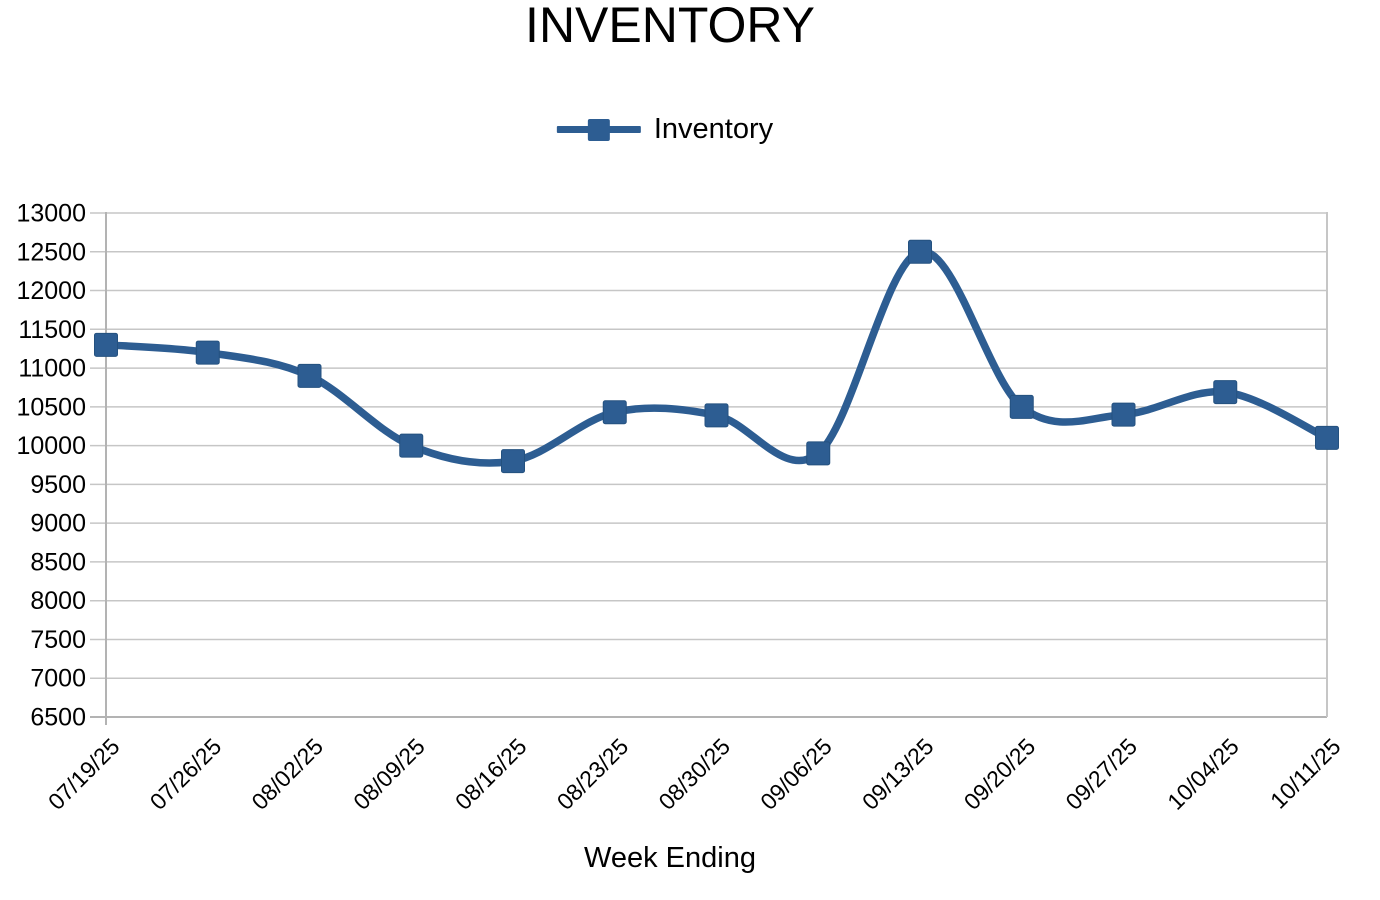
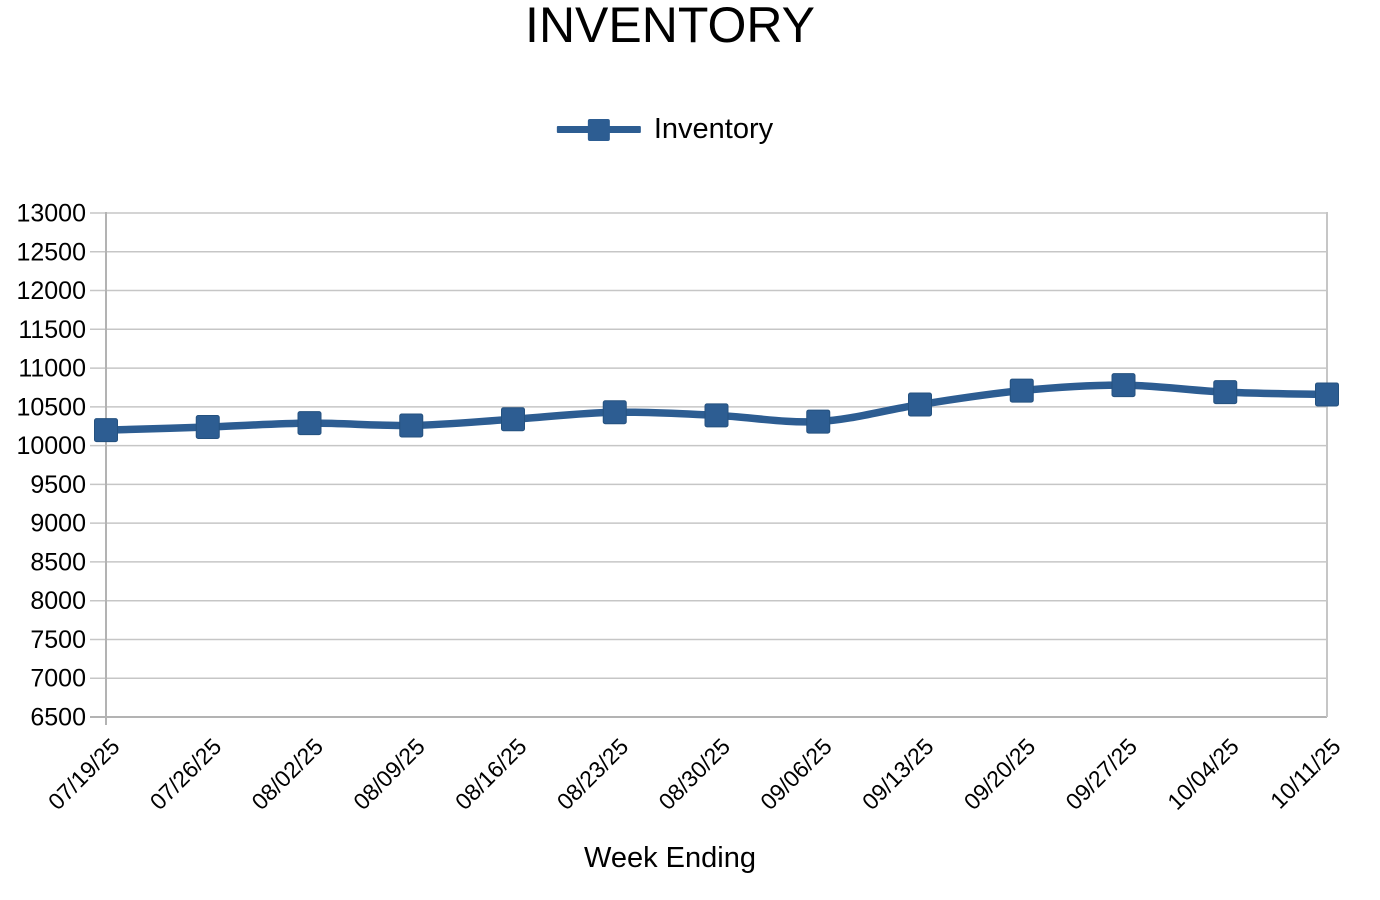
07/19/25: 11300 -> 10200
07/26/25: 11200 -> 10200
08/02/25: 10900 -> 10300
08/09/25: 10000 -> 10300
08/16/25: 9800 -> 10300
09/06/25: 9900 -> 10300
09/13/25: 12500 -> 10500
09/20/25: 10500 -> 10700
09/27/25: 10400 -> 10800
10/11/25: 10100 -> 10700
